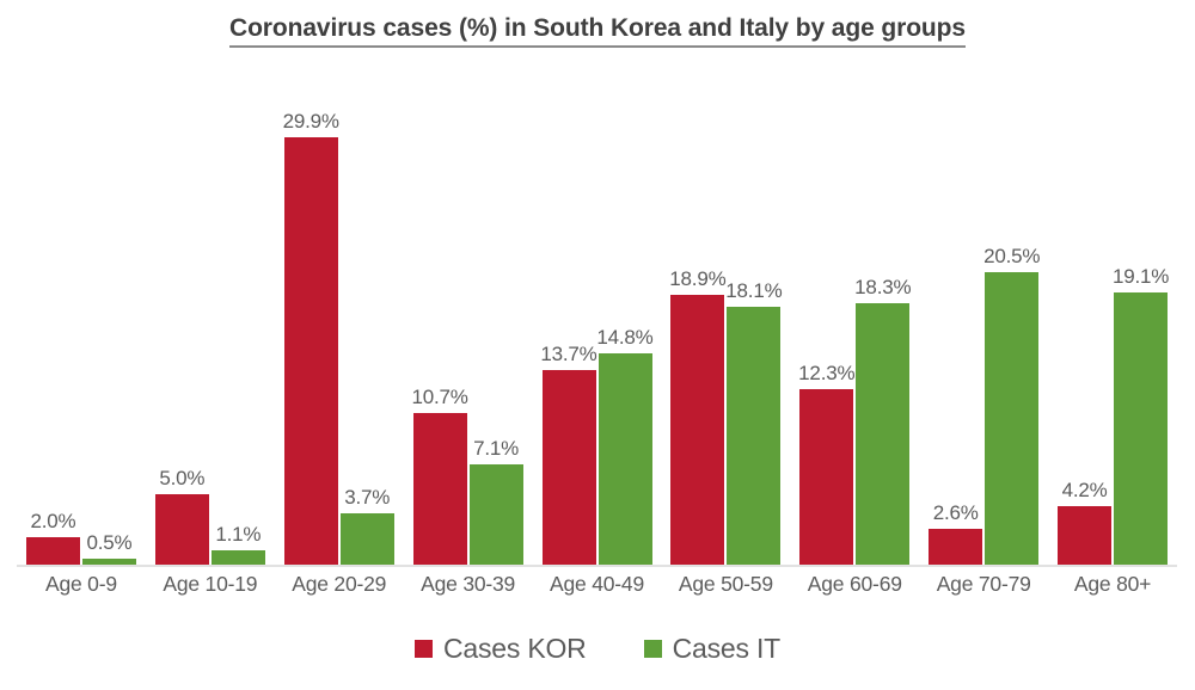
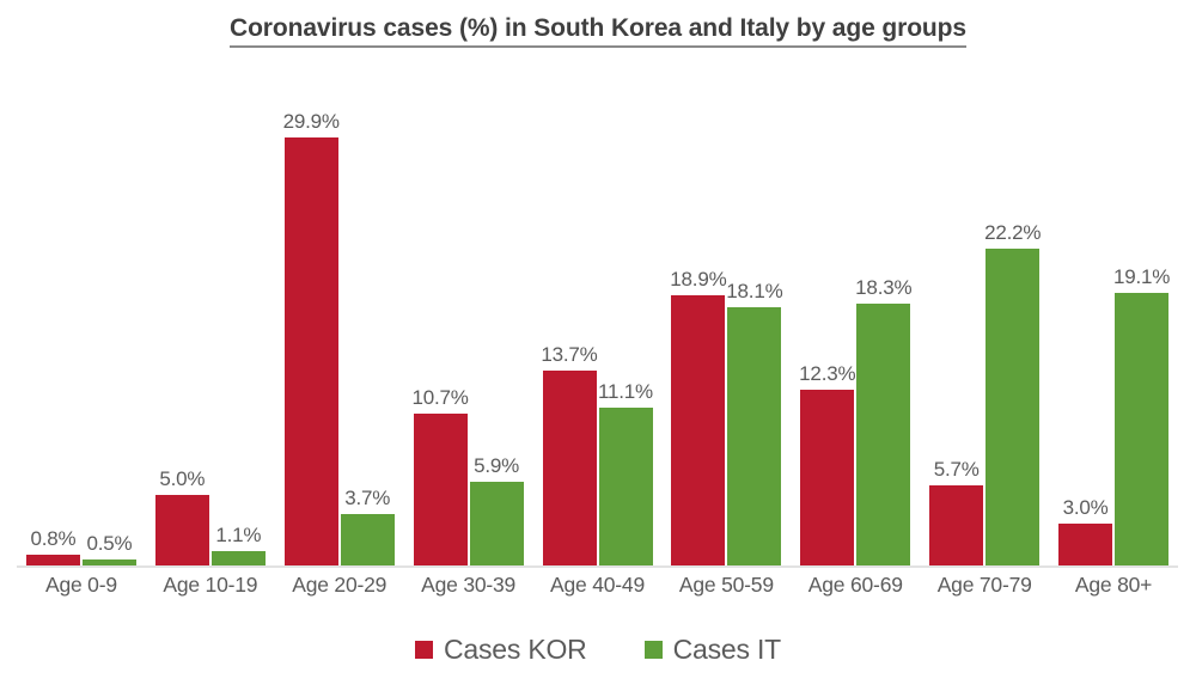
Cases KOR/Age 0-9: 2.0% -> 0.8%
Cases IT/Age 30-39: 7.1% -> 5.9%
Cases IT/Age 40-49: 14.8% -> 11.1%
Cases KOR/Age 70-79: 2.6% -> 5.7%
Cases IT/Age 70-79: 20.5% -> 22.2%
Cases KOR/Age 80+: 4.2% -> 3.0%
